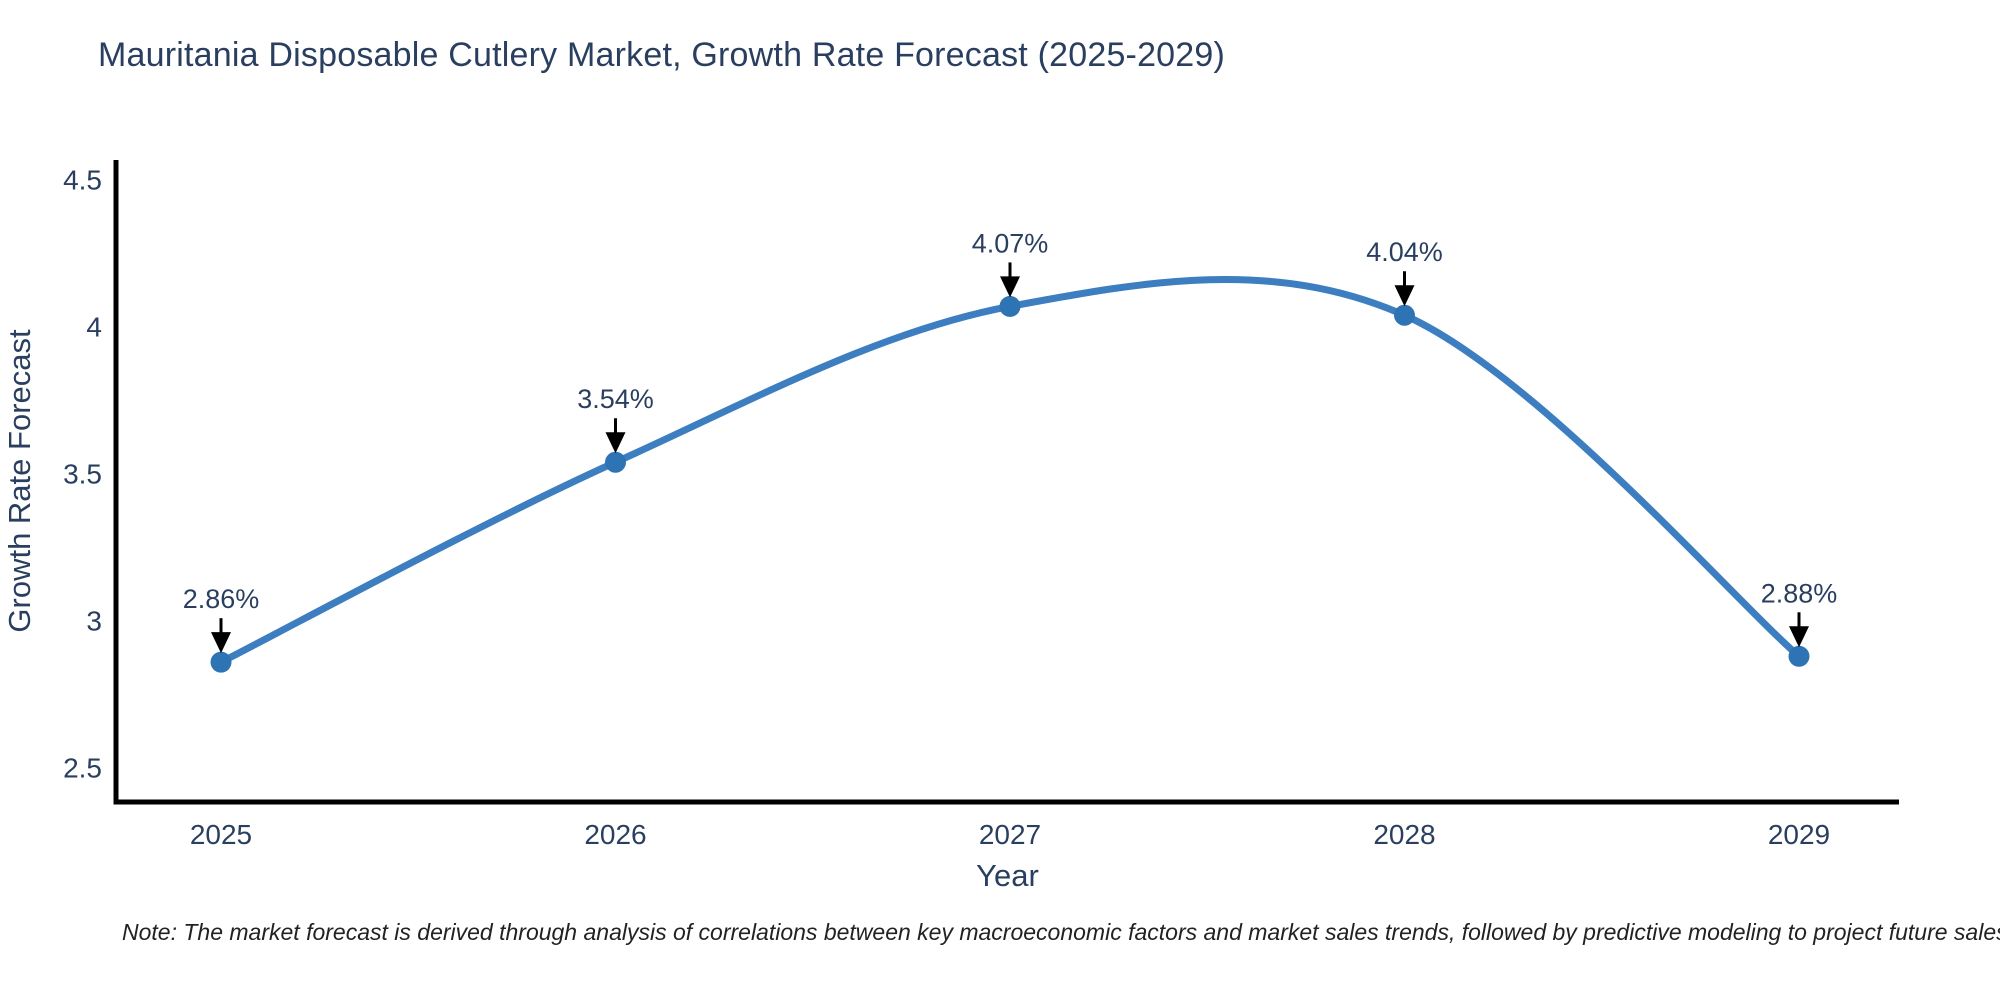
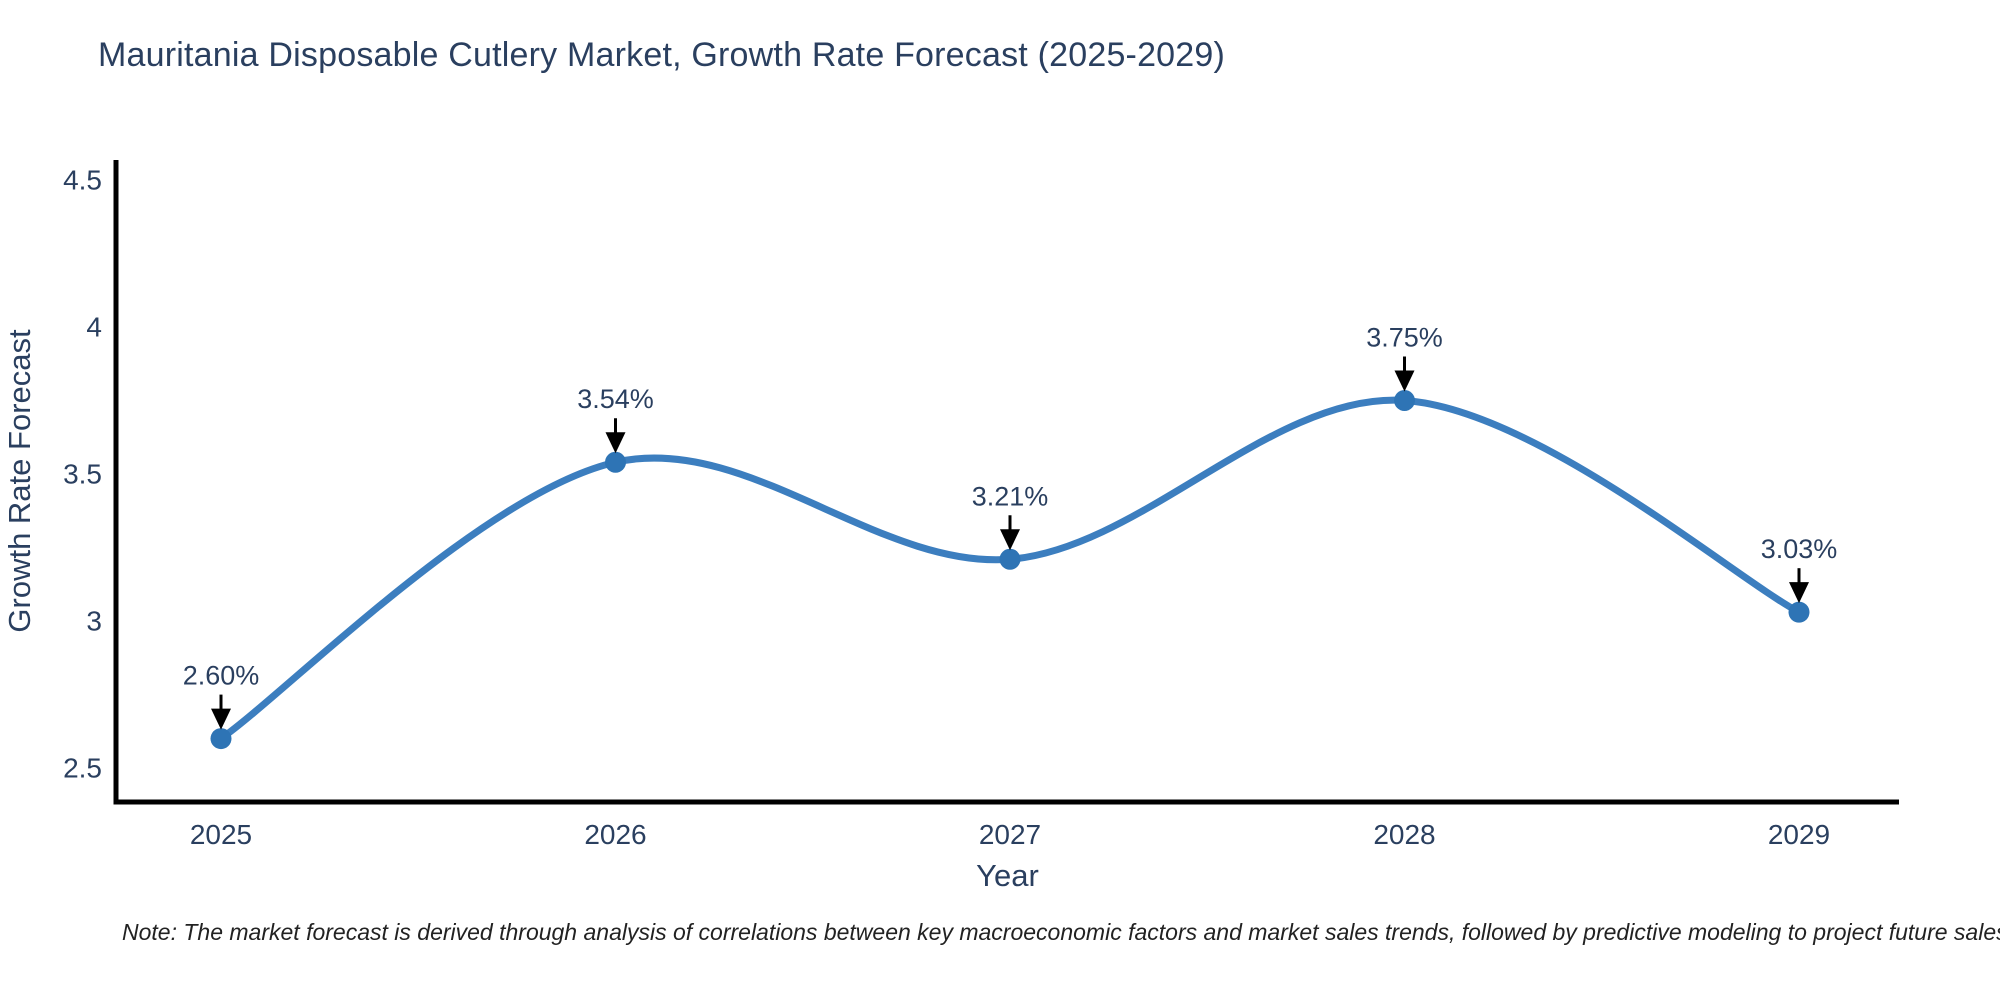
2025: 2.86% -> 2.60%
2027: 4.07% -> 3.21%
2028: 4.04% -> 3.75%
2029: 2.88% -> 3.03%
